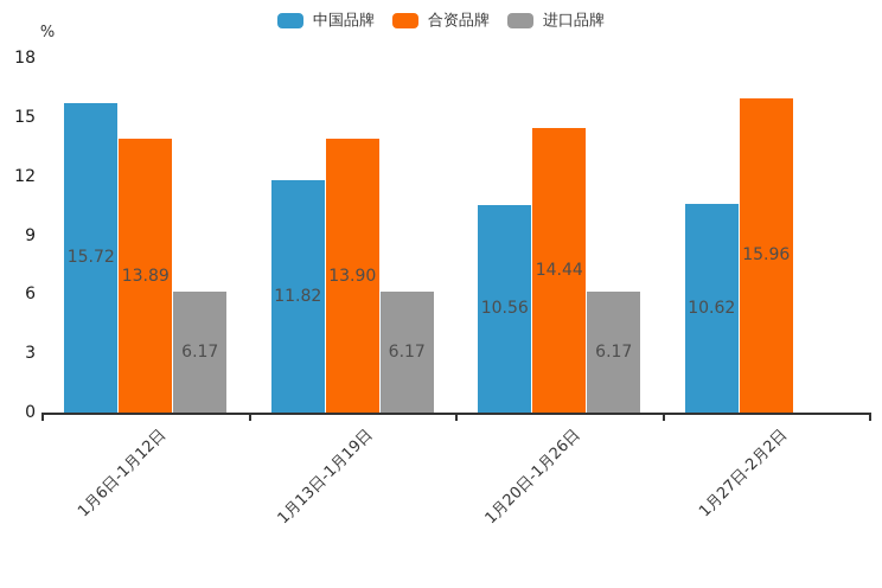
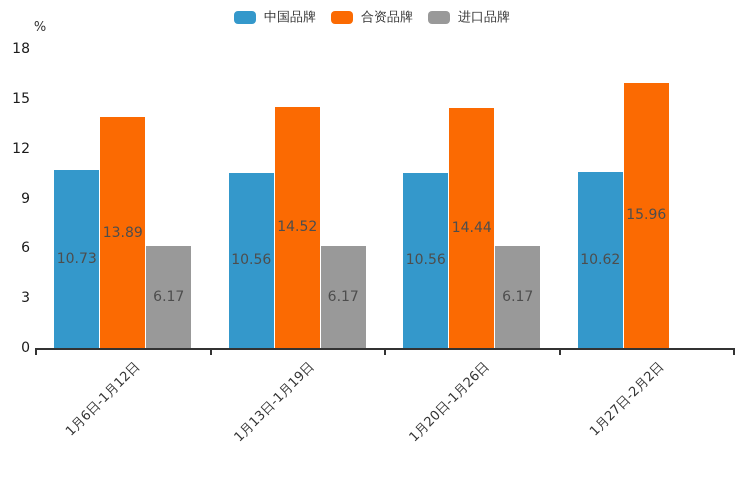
中国品牌/1月6日-1月12日: 15.72 -> 10.73
中国品牌/1月13日-1月19日: 11.82 -> 10.56
合资品牌/1月13日-1月19日: 13.90 -> 14.52
